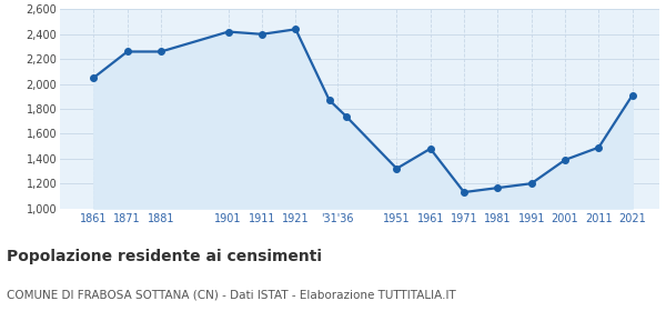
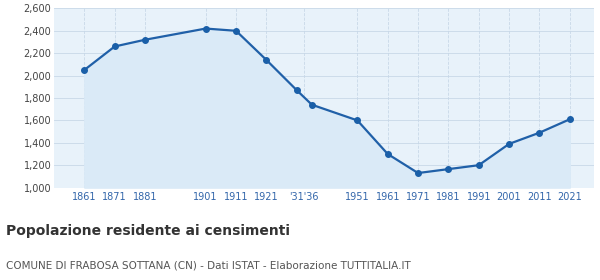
1881: 2,260 -> 2,320
1921: 2,440 -> 2,140
1951: 1,320 -> 1,600
1961: 1,480 -> 1,300
2021: 1,910 -> 1,610
